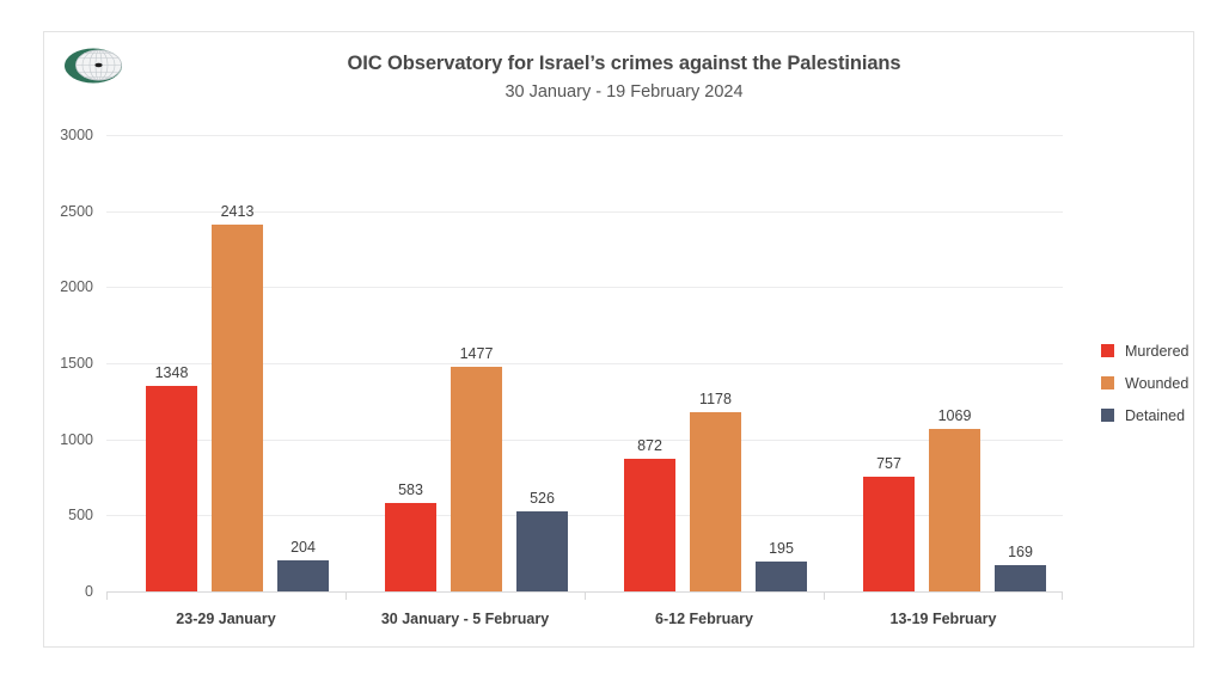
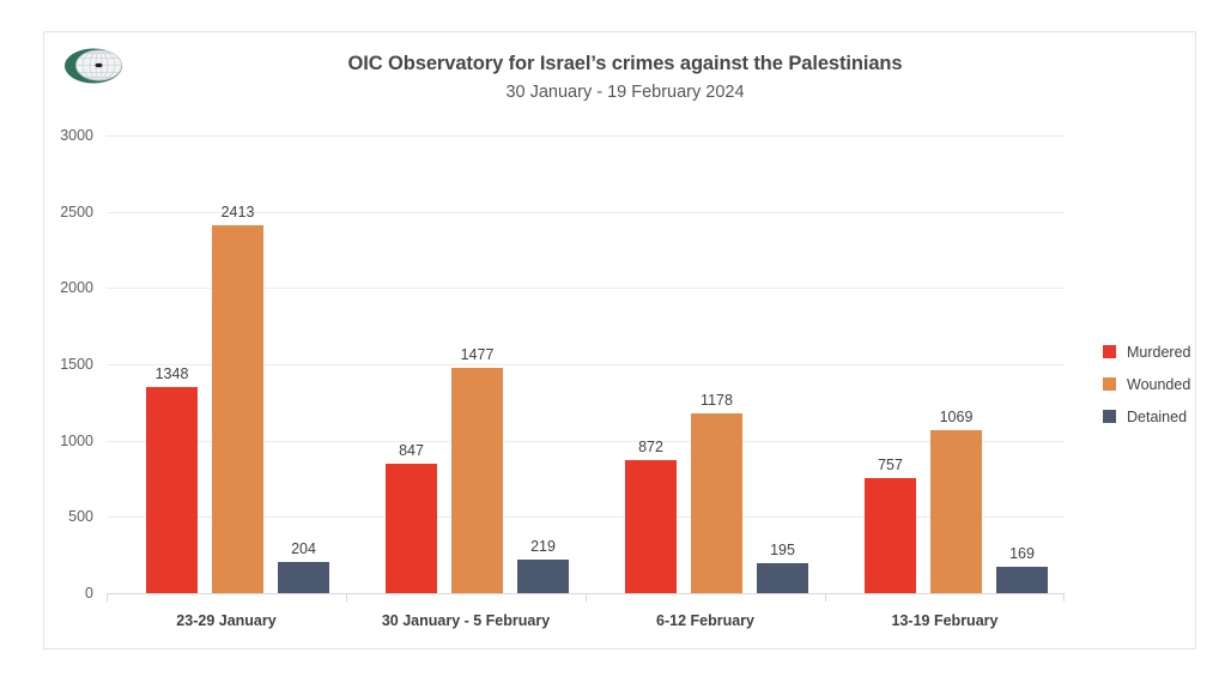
Murdered/30 January - 5 February: 583 -> 847
Detained/30 January - 5 February: 526 -> 219
